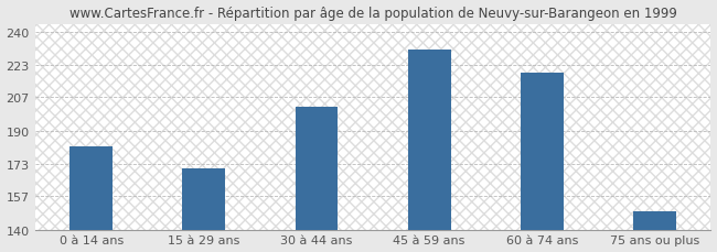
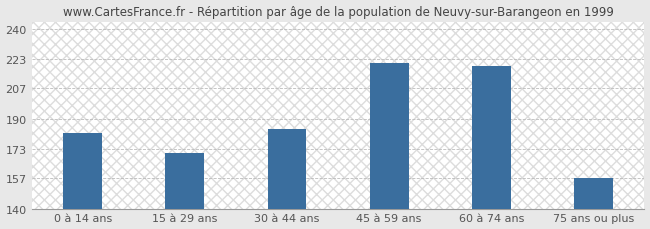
30 à 44 ans: 202 -> 184
45 à 59 ans: 231 -> 221
75 ans ou plus: 149 -> 157
